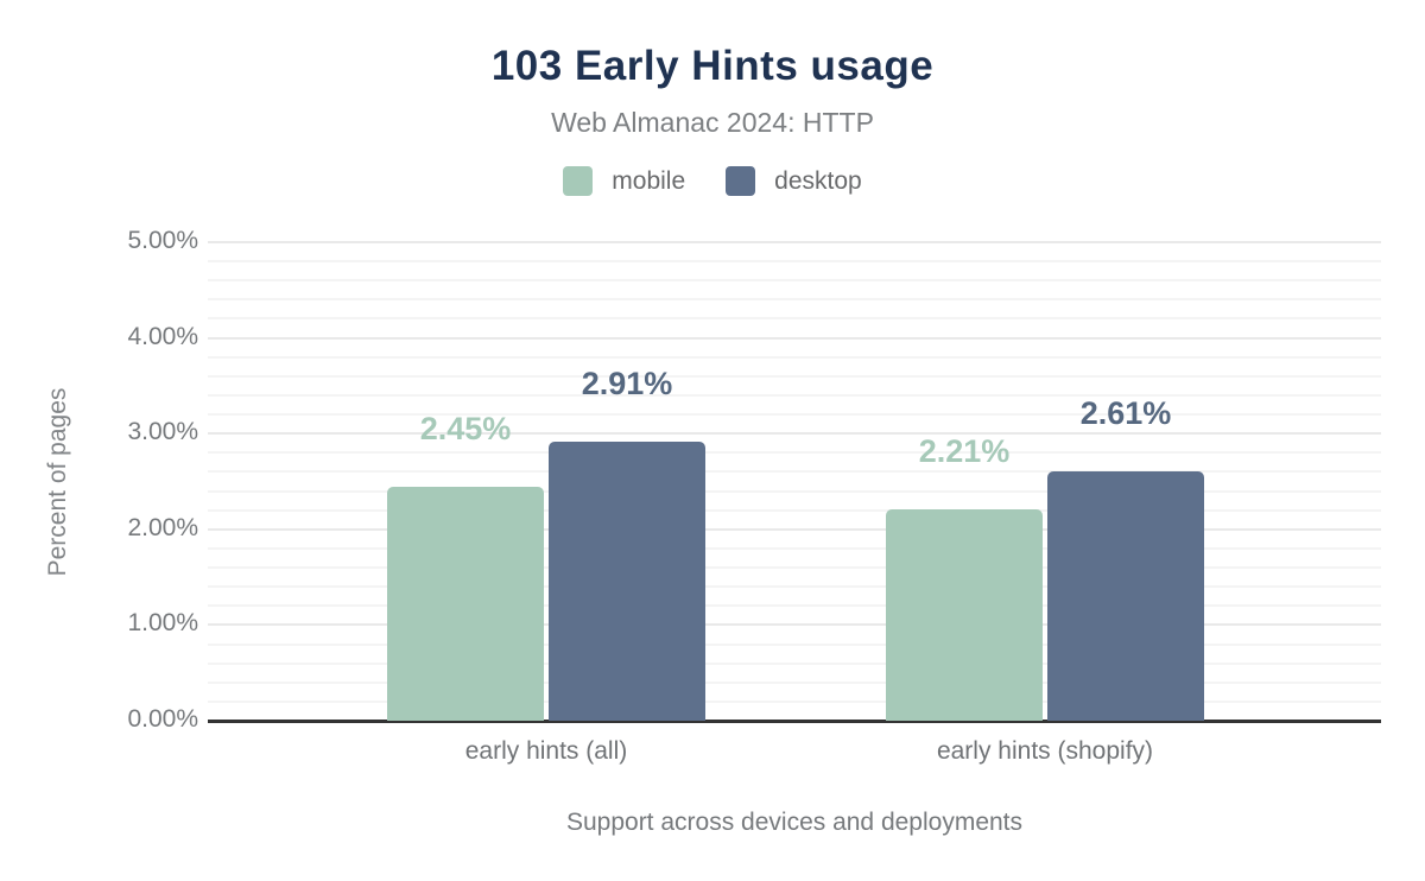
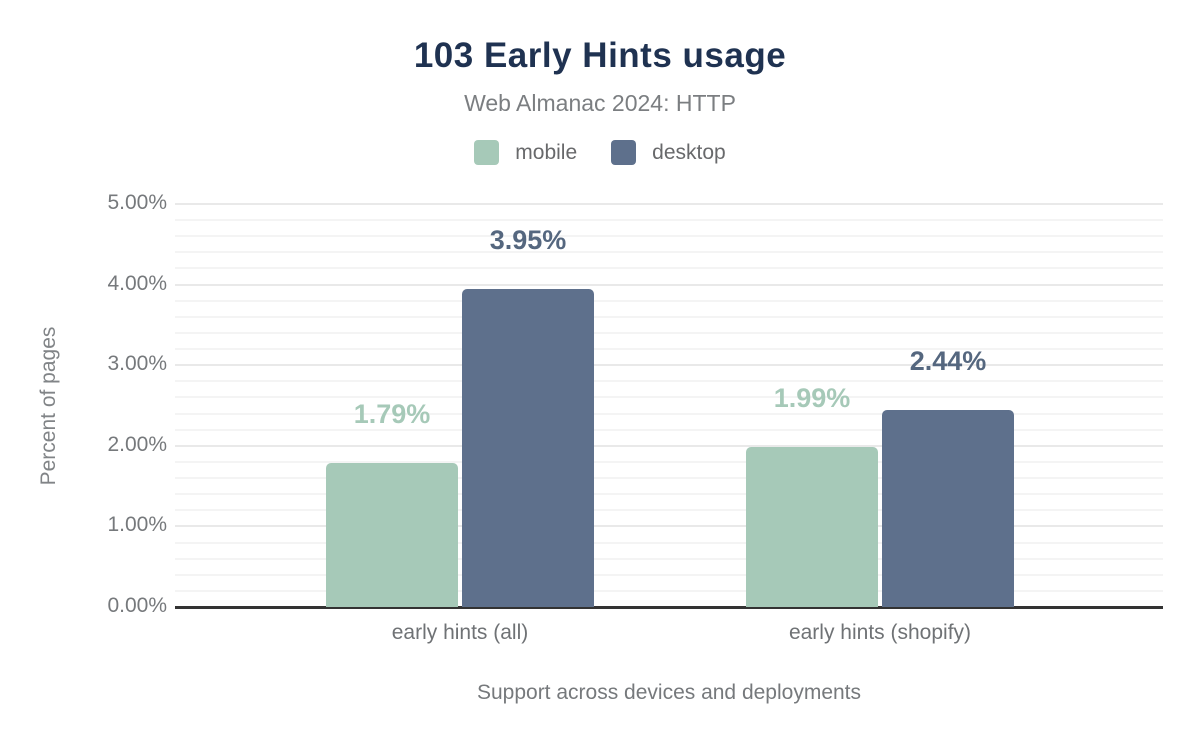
mobile/early hints (all): 2.45% -> 1.79%
desktop/early hints (all): 2.91% -> 3.95%
mobile/early hints (shopify): 2.21% -> 1.99%
desktop/early hints (shopify): 2.61% -> 2.44%
